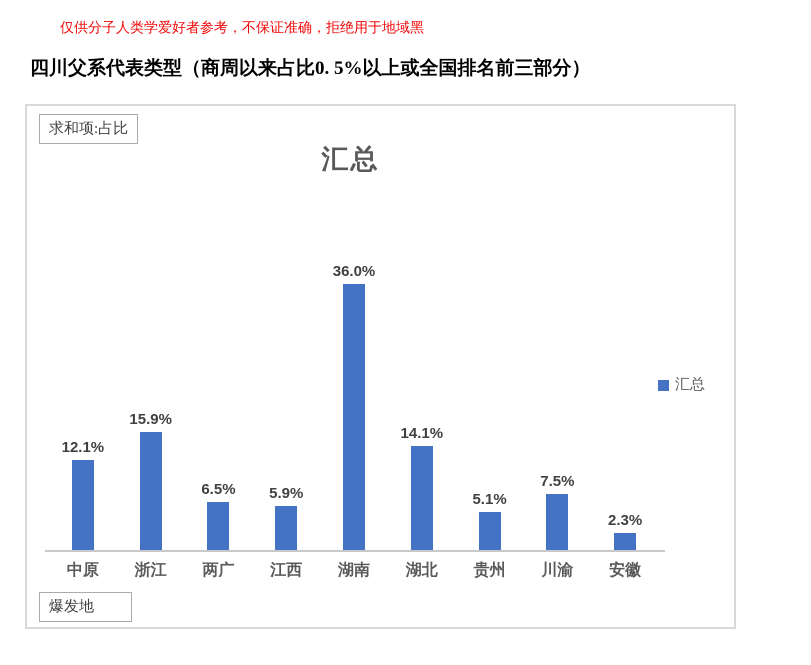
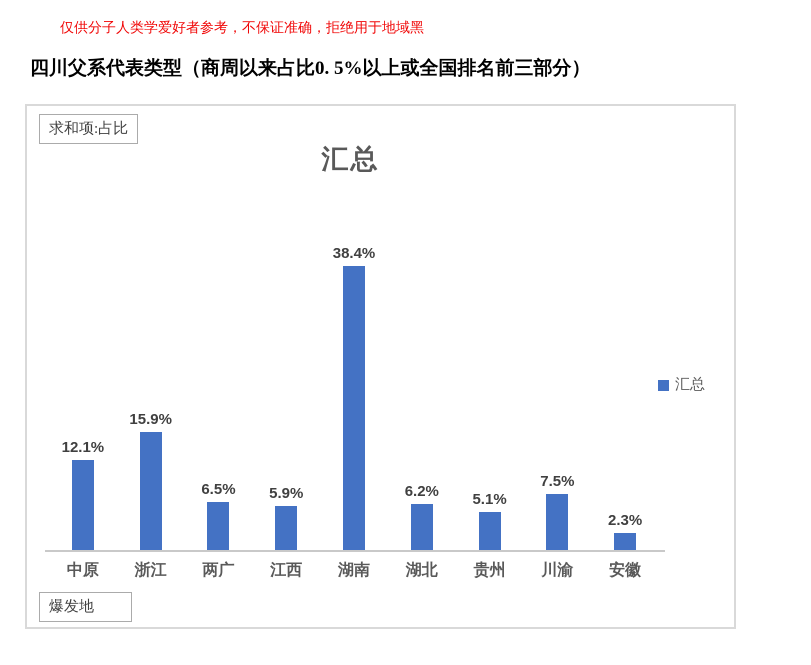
湖南: 36.0% -> 38.4%
湖北: 14.1% -> 6.2%
